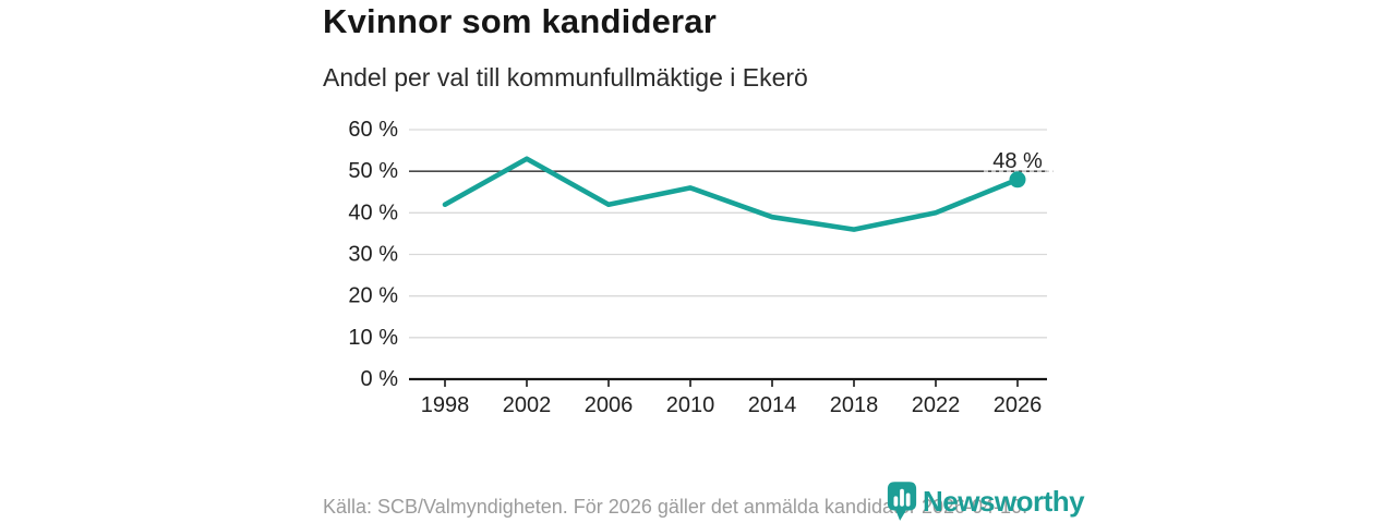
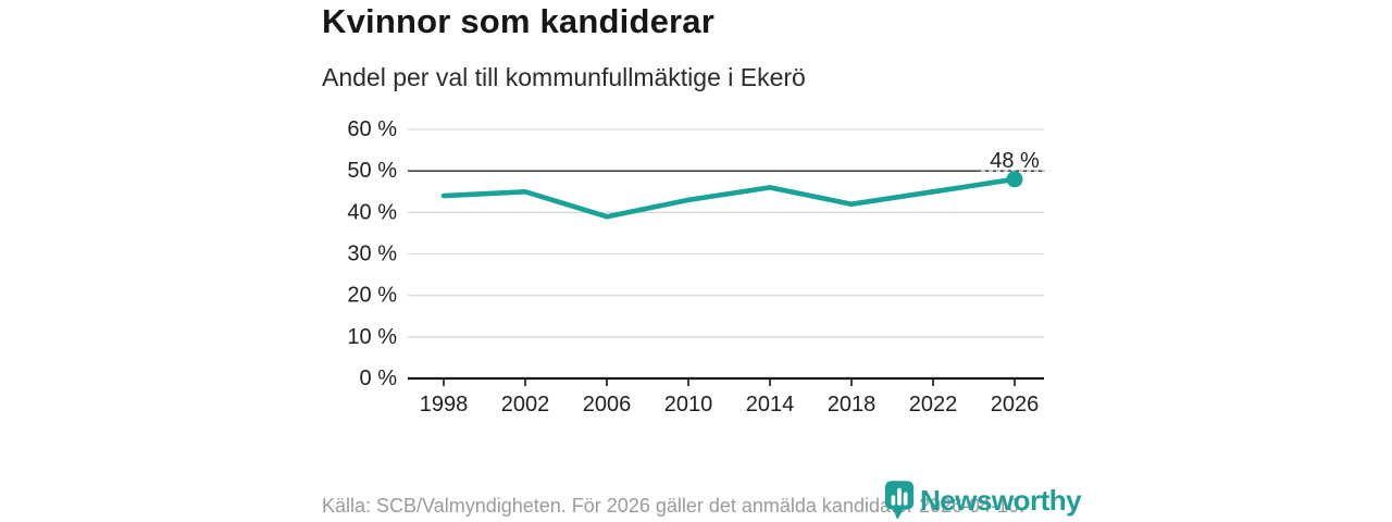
1998: 42% -> 44%
2002: 53% -> 45%
2006: 42% -> 39%
2010: 46% -> 43%
2014: 39% -> 46%
2018: 36% -> 42%
2022: 40% -> 45%
